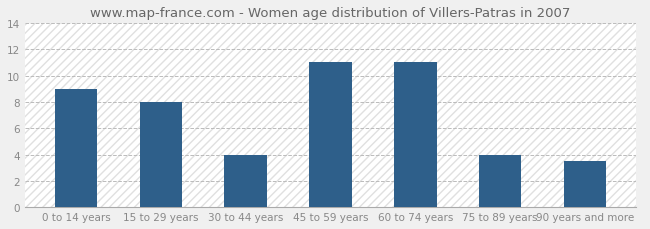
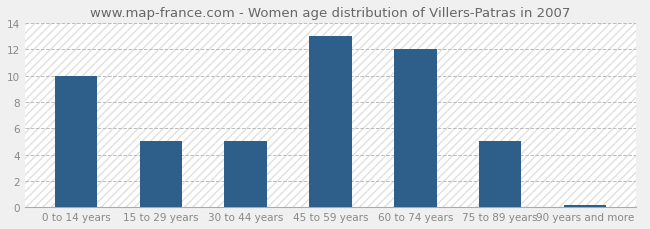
0 to 14 years: 9.0 -> 10.0
15 to 29 years: 8.0 -> 5.0
30 to 44 years: 4.0 -> 5.0
45 to 59 years: 11.0 -> 13.0
60 to 74 years: 11.0 -> 12.0
75 to 89 years: 4.0 -> 5.0
90 years and more: 3.5 -> 0.2
